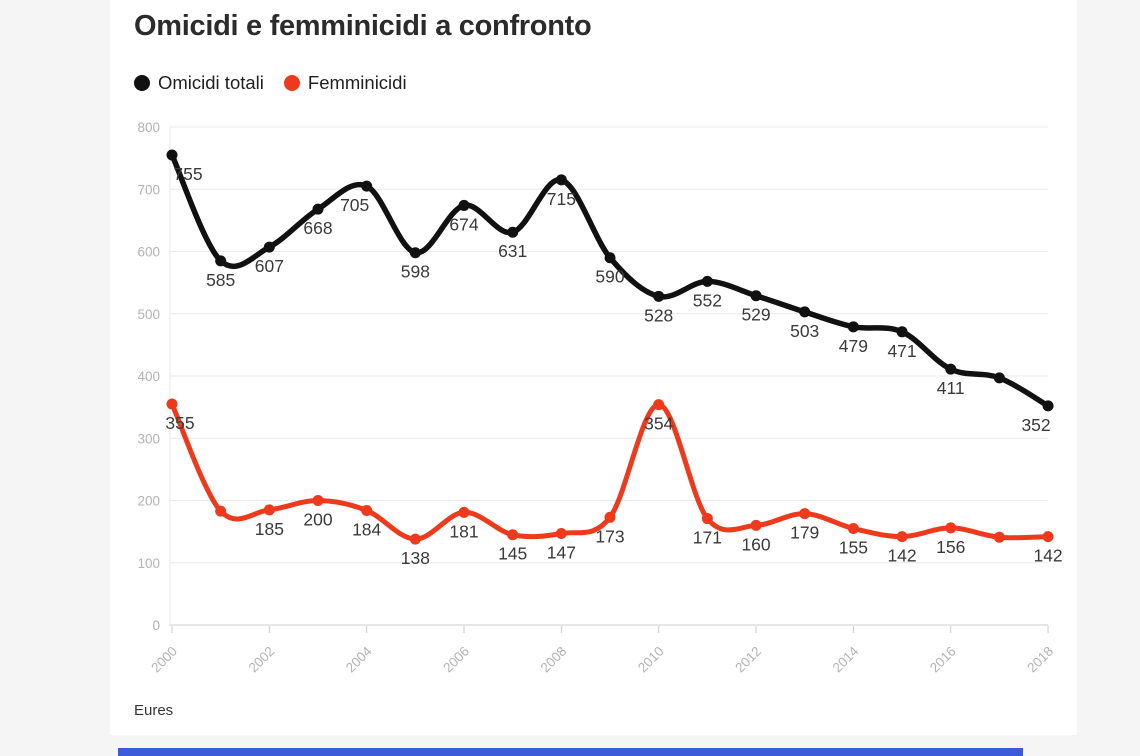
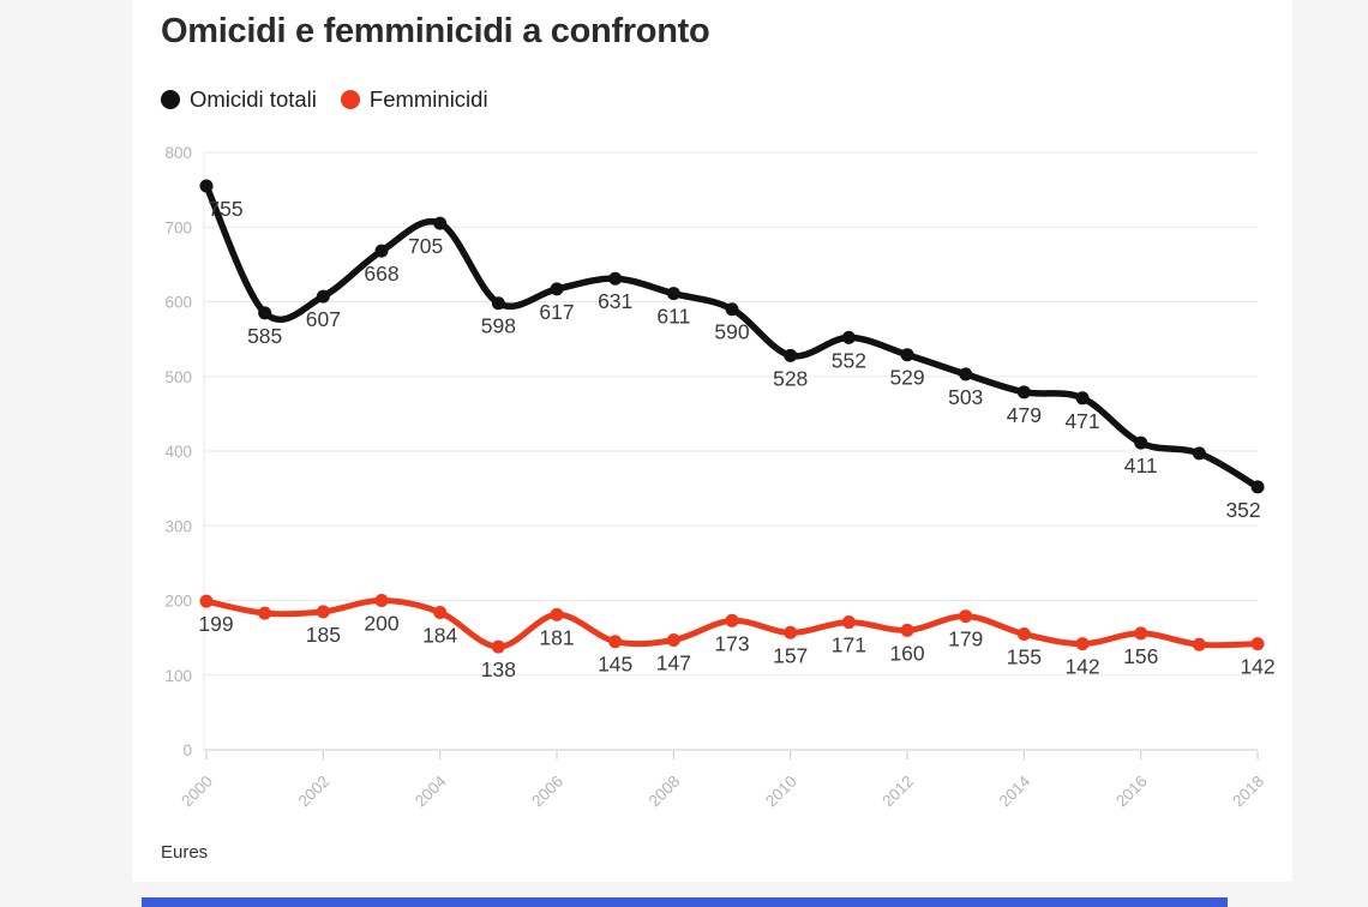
Femminicidi/2000: 355 -> 199
Omicidi totali/2006: 674 -> 617
Omicidi totali/2008: 715 -> 611
Femminicidi/2010: 354 -> 157
